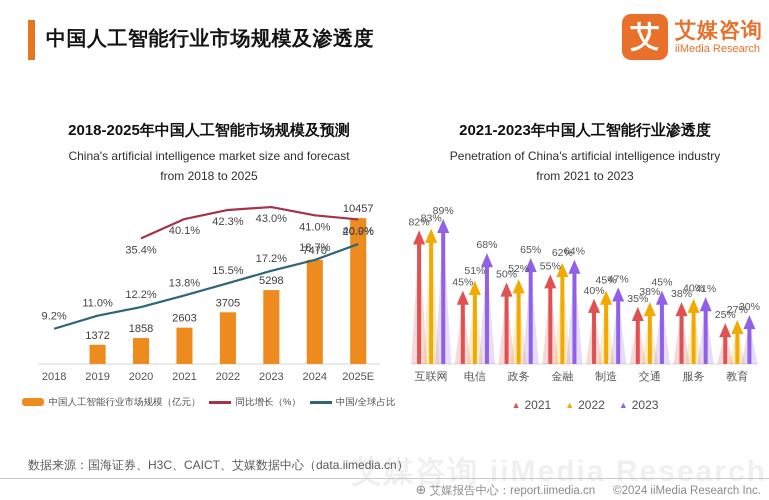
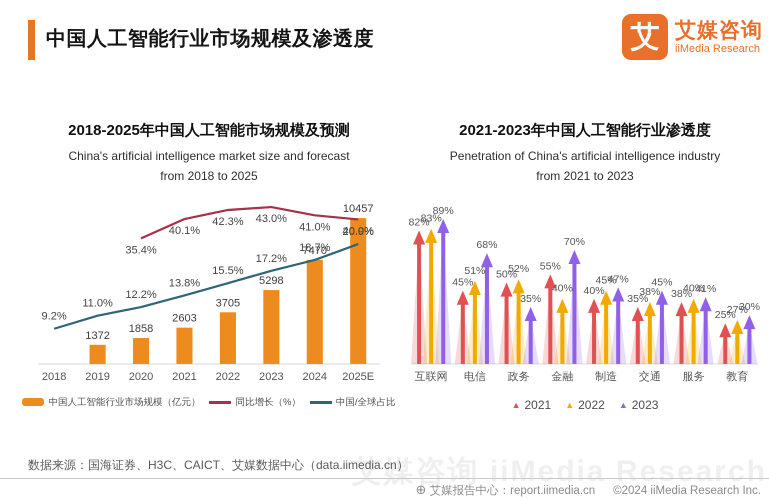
2021-2023年中国人工智能行业渗透度/2023/政务: 65% -> 35%
2021-2023年中国人工智能行业渗透度/2022/金融: 62% -> 40%
2021-2023年中国人工智能行业渗透度/2023/金融: 64% -> 70%
